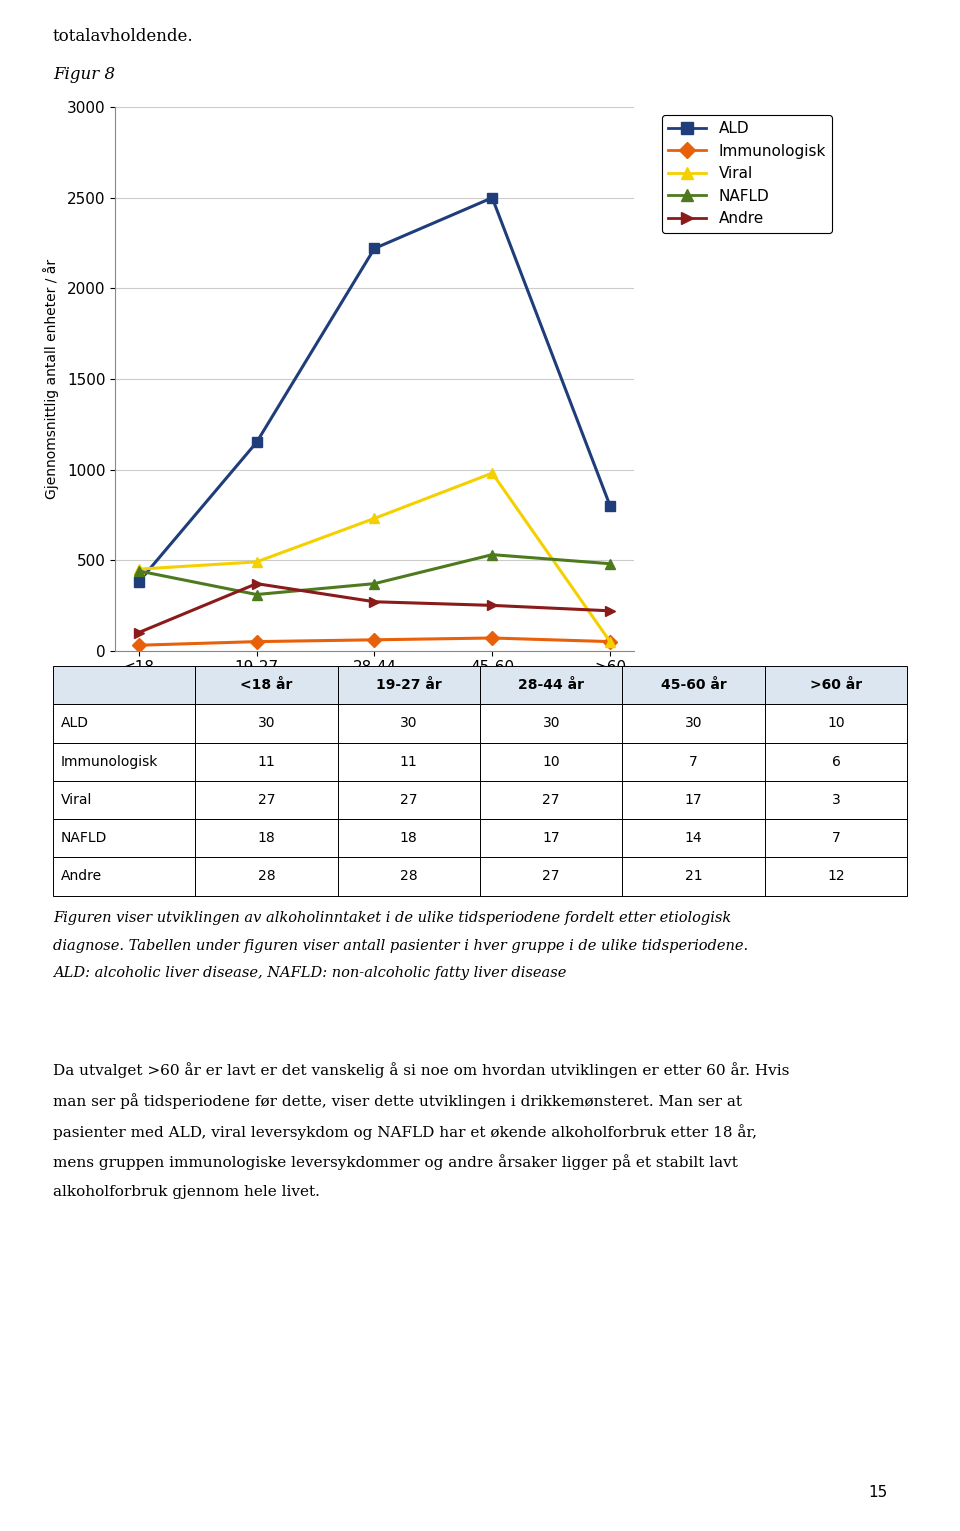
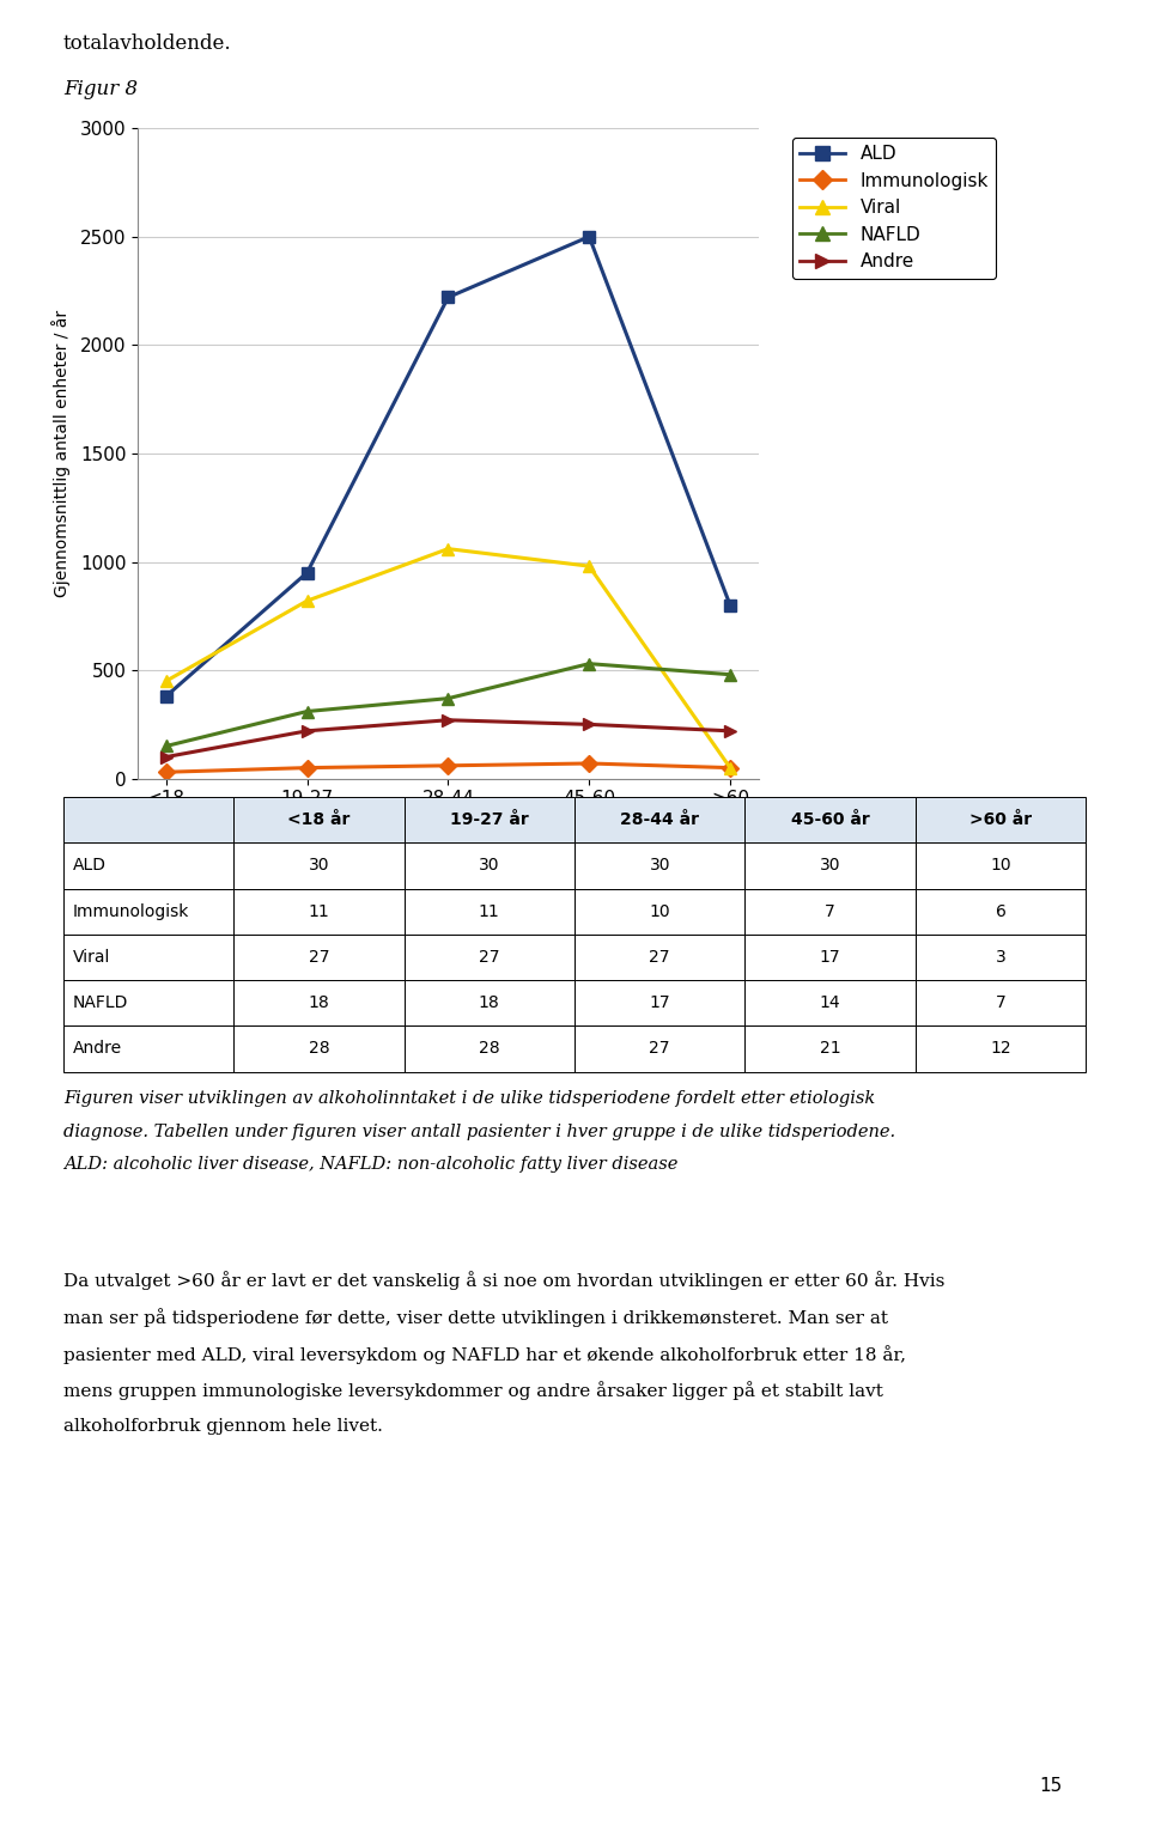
NAFLD/<18: 440 -> 150
ALD/19-27: 1150 -> 950
Viral/19-27: 490 -> 820
Andre/19-27: 370 -> 220
Viral/28-44: 730 -> 1060
